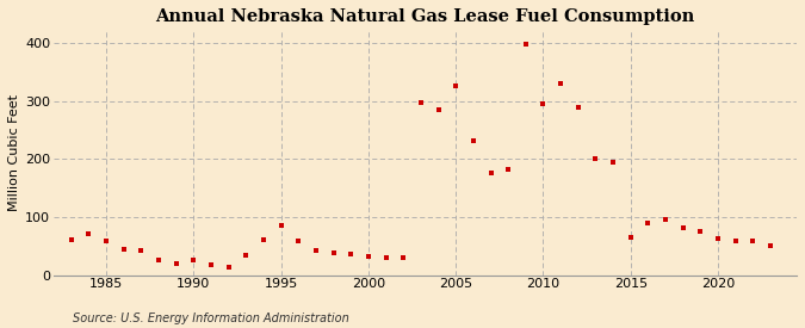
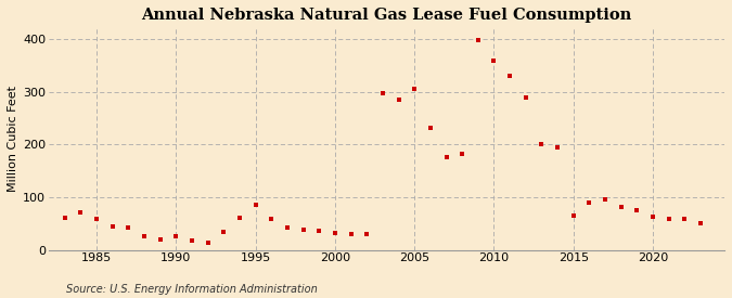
2005: 325 -> 305
2010: 295 -> 358
